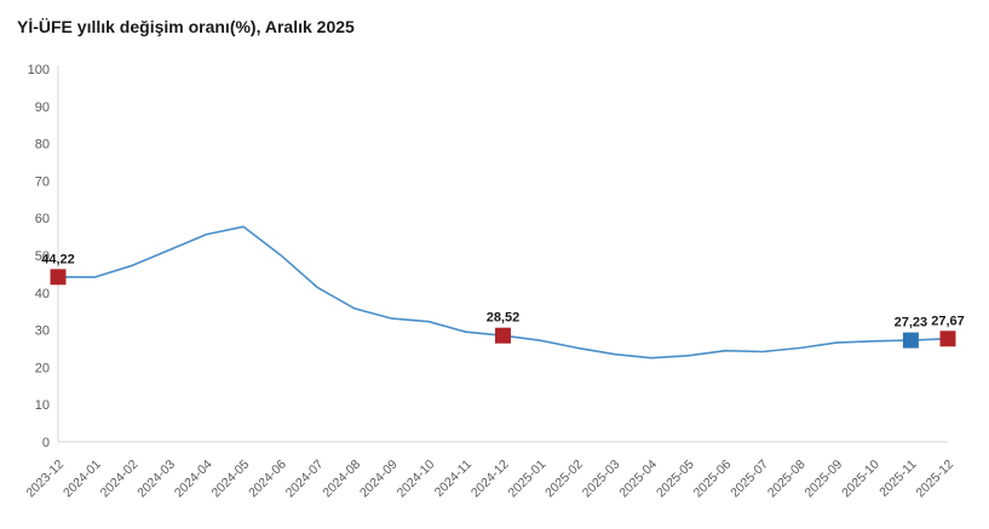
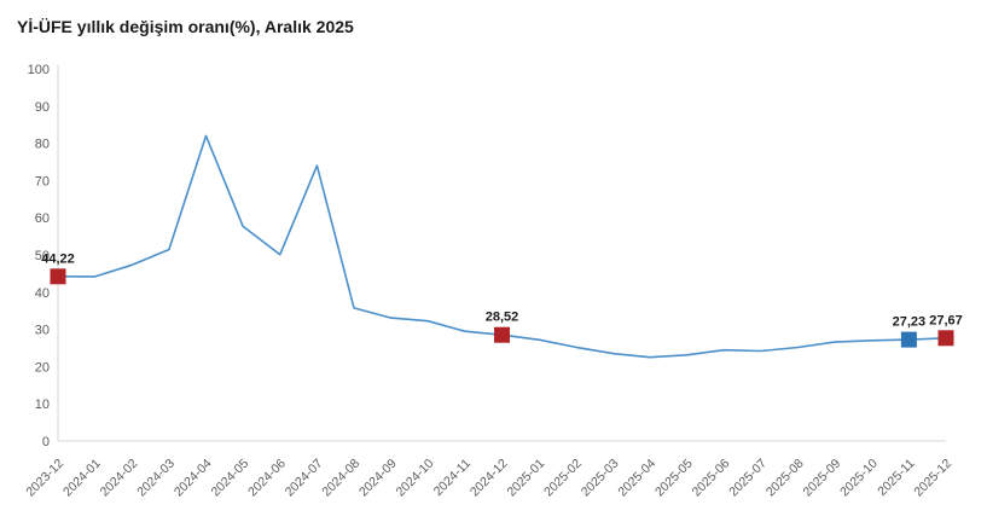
2024-04: 56 -> 82
2024-07: 41 -> 74
